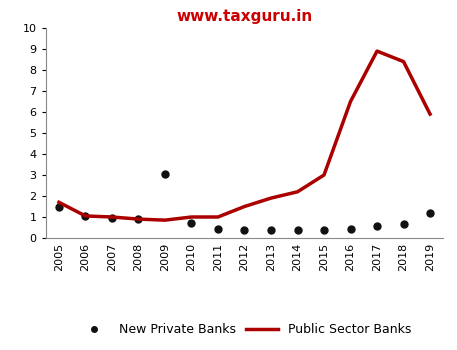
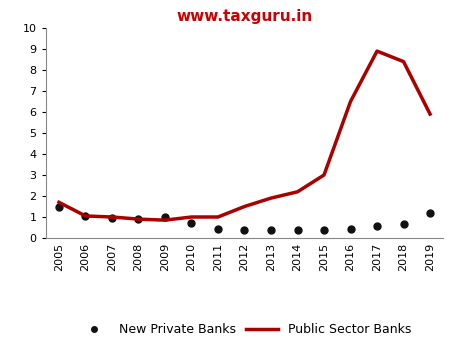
New Private Banks/2009: 3.05 -> 1.00
